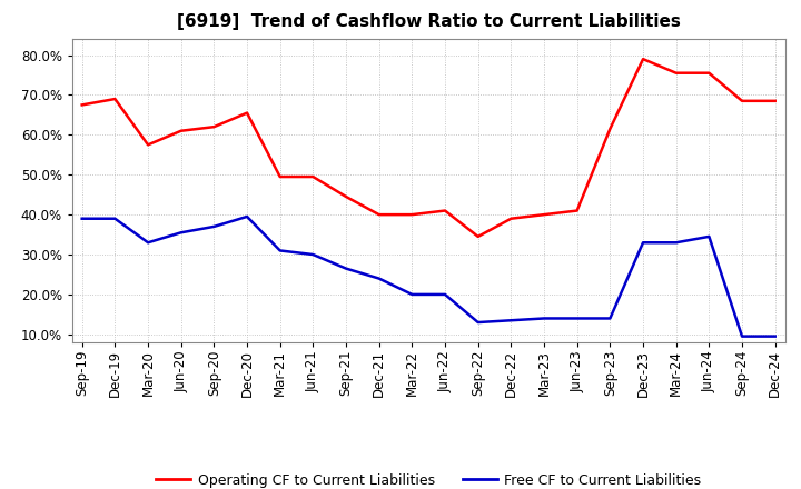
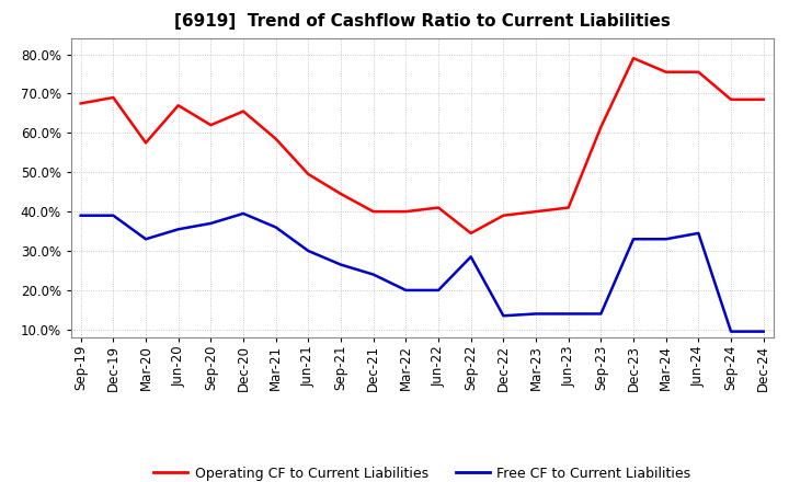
Operating CF to Current Liabilities/Jun-20: 61.0% -> 67.0%
Operating CF to Current Liabilities/Mar-21: 49.5% -> 58.5%
Free CF to Current Liabilities/Mar-21: 31.0% -> 36.0%
Free CF to Current Liabilities/Sep-22: 13.0% -> 28.5%
